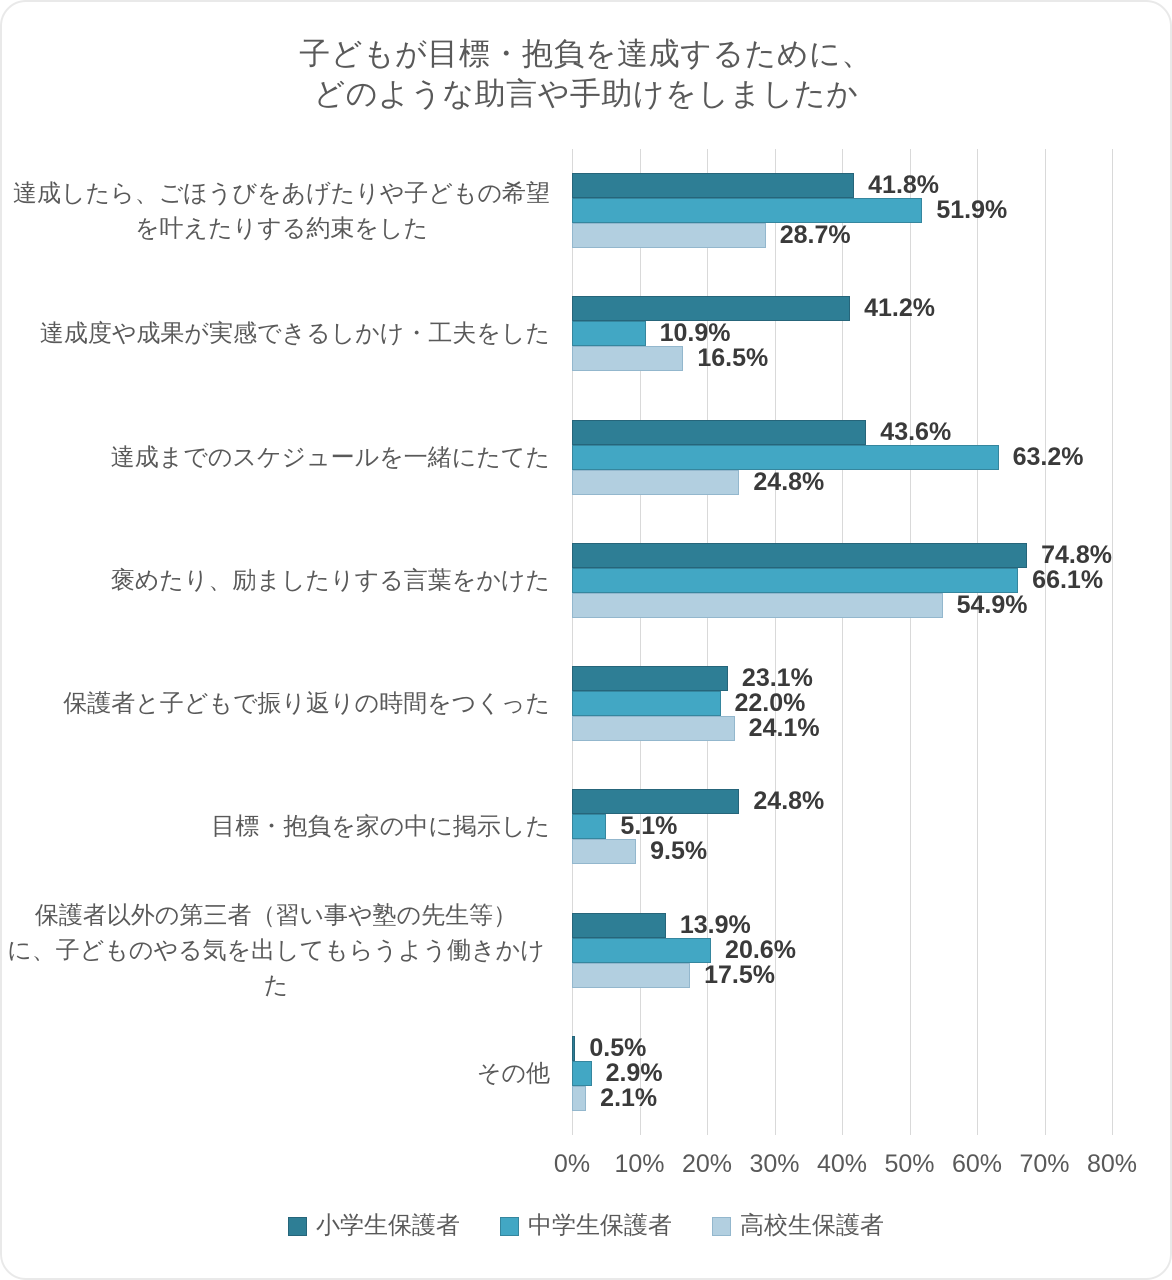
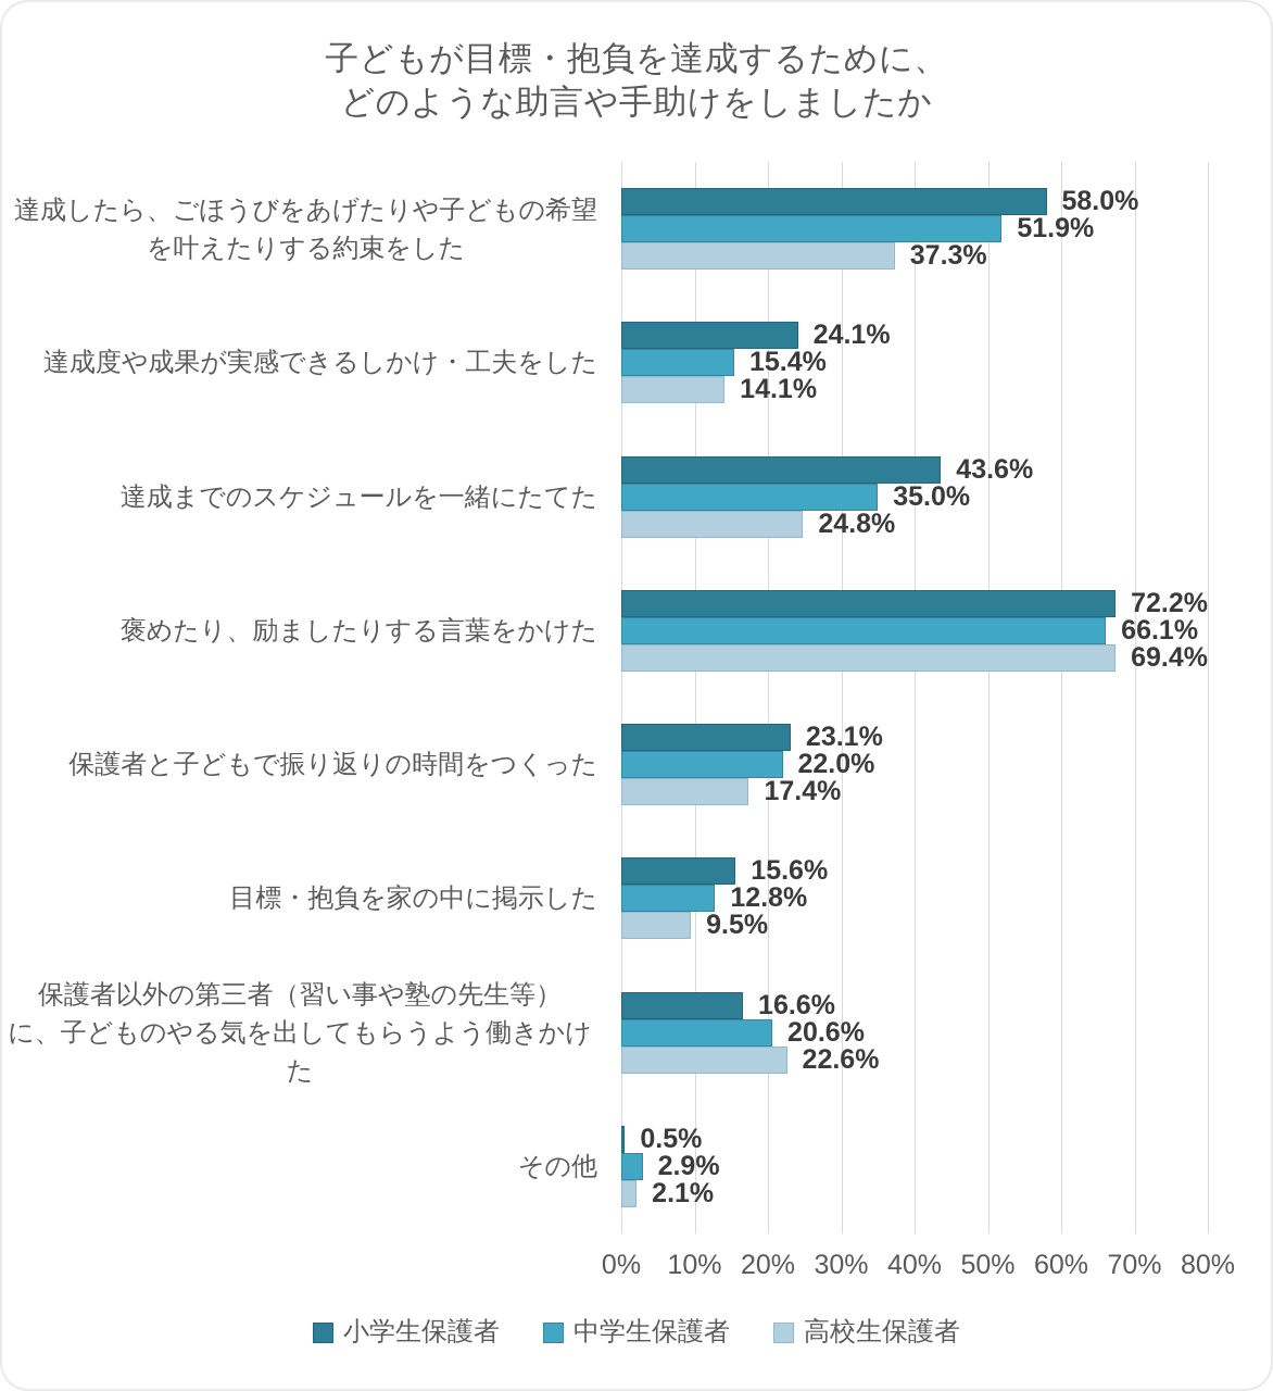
小学生保護者/達成したら、ごほうびをあげたりや子どもの希望を叶えたりする約束をした: 41.8% -> 58.0%
高校生保護者/達成したら、ごほうびをあげたりや子どもの希望を叶えたりする約束をした: 28.7% -> 37.3%
小学生保護者/達成度や成果が実感できるしかけ・工夫をした: 41.2% -> 24.1%
中学生保護者/達成度や成果が実感できるしかけ・工夫をした: 10.9% -> 15.4%
高校生保護者/達成度や成果が実感できるしかけ・工夫をした: 16.5% -> 14.1%
中学生保護者/達成までのスケジュールを一緒にたてた: 63.2% -> 35.0%
小学生保護者/褒めたり、励ましたりする言葉をかけた: 74.8% -> 72.2%
高校生保護者/褒めたり、励ましたりする言葉をかけた: 54.9% -> 69.4%
高校生保護者/保護者と子どもで振り返りの時間をつくった: 24.1% -> 17.4%
小学生保護者/目標・抱負を家の中に掲示した: 24.8% -> 15.6%
中学生保護者/目標・抱負を家の中に掲示した: 5.1% -> 12.8%
小学生保護者/保護者以外の第三者（習い事や塾の先生等）に、子どものやる気を出してもらうよう働きかけた: 13.9% -> 16.6%
高校生保護者/保護者以外の第三者（習い事や塾の先生等）に、子どものやる気を出してもらうよう働きかけた: 17.5% -> 22.6%
